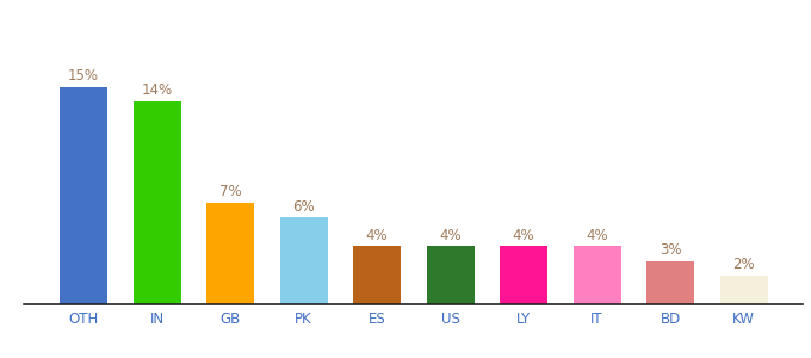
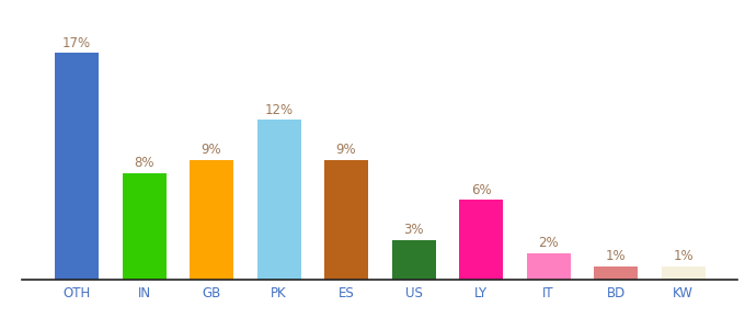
OTH: 15% -> 17%
IN: 14% -> 8%
GB: 7% -> 9%
PK: 6% -> 12%
ES: 4% -> 9%
US: 4% -> 3%
LY: 4% -> 6%
IT: 4% -> 2%
BD: 3% -> 1%
KW: 2% -> 1%
